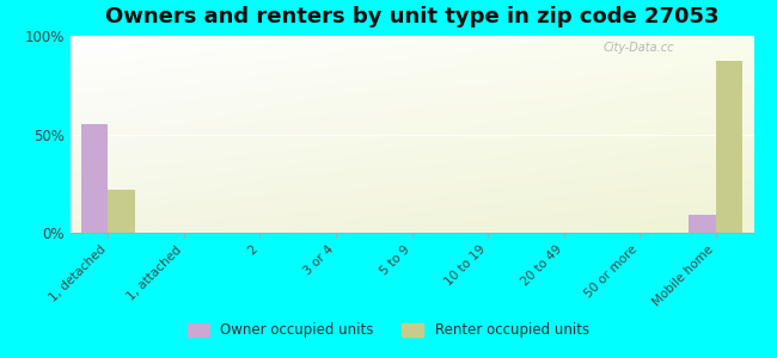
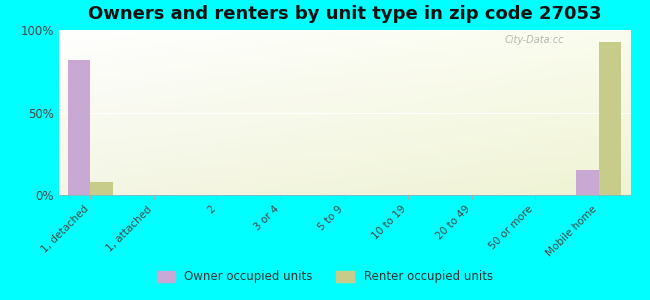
Owner occupied units/1, detached: 55% -> 82%
Renter occupied units/1, detached: 22% -> 8%
Owner occupied units/Mobile home: 9% -> 15%
Renter occupied units/Mobile home: 87% -> 93%
